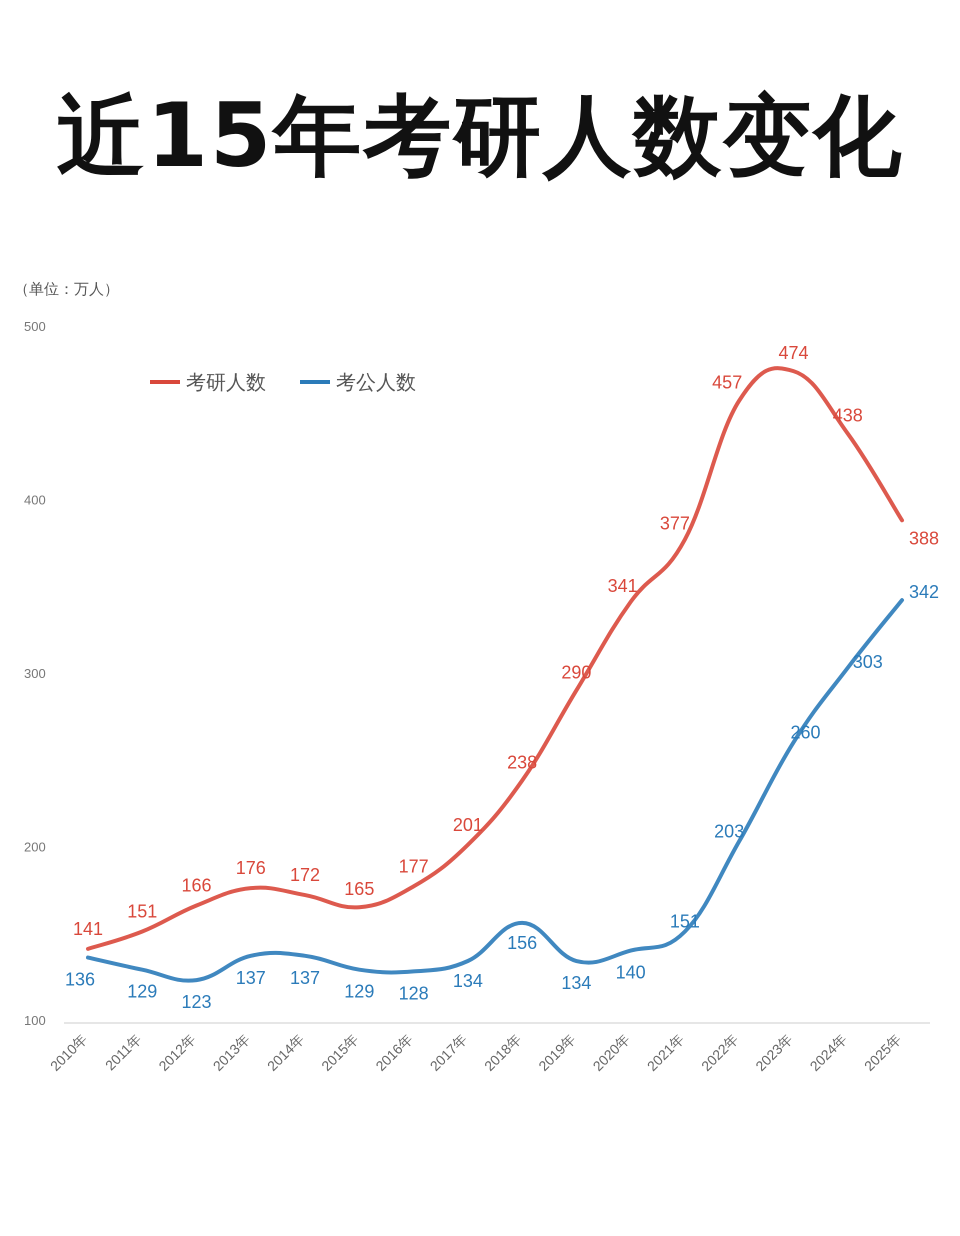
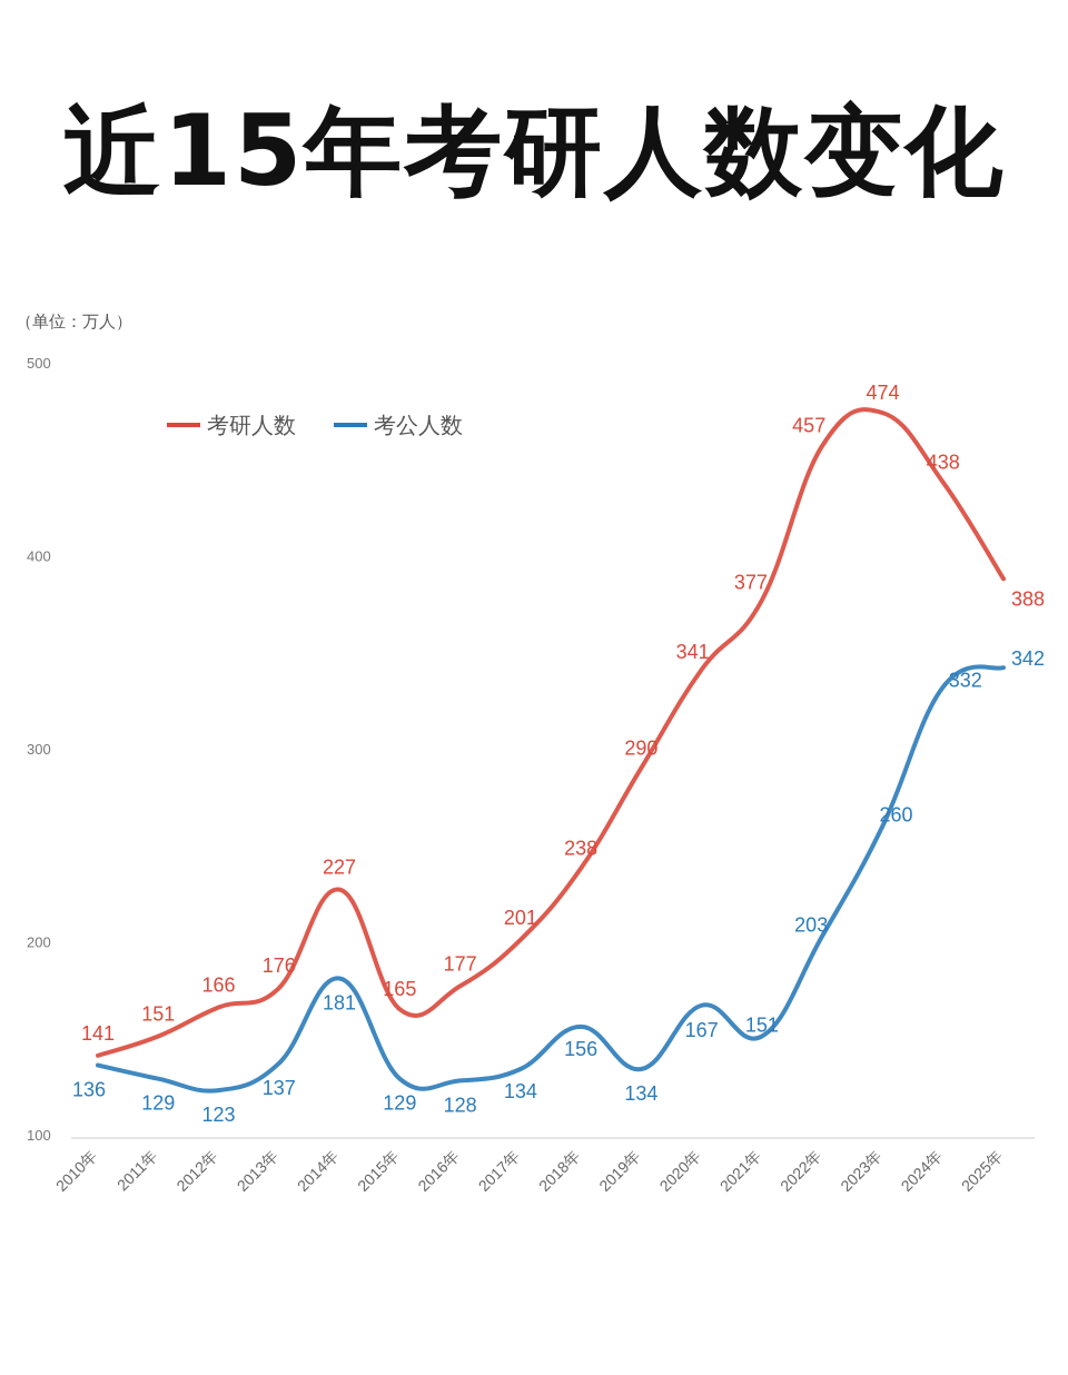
考研人数/2014年: 172 -> 227
考公人数/2014年: 137 -> 181
考公人数/2020年: 140 -> 167
考公人数/2024年: 303 -> 332
